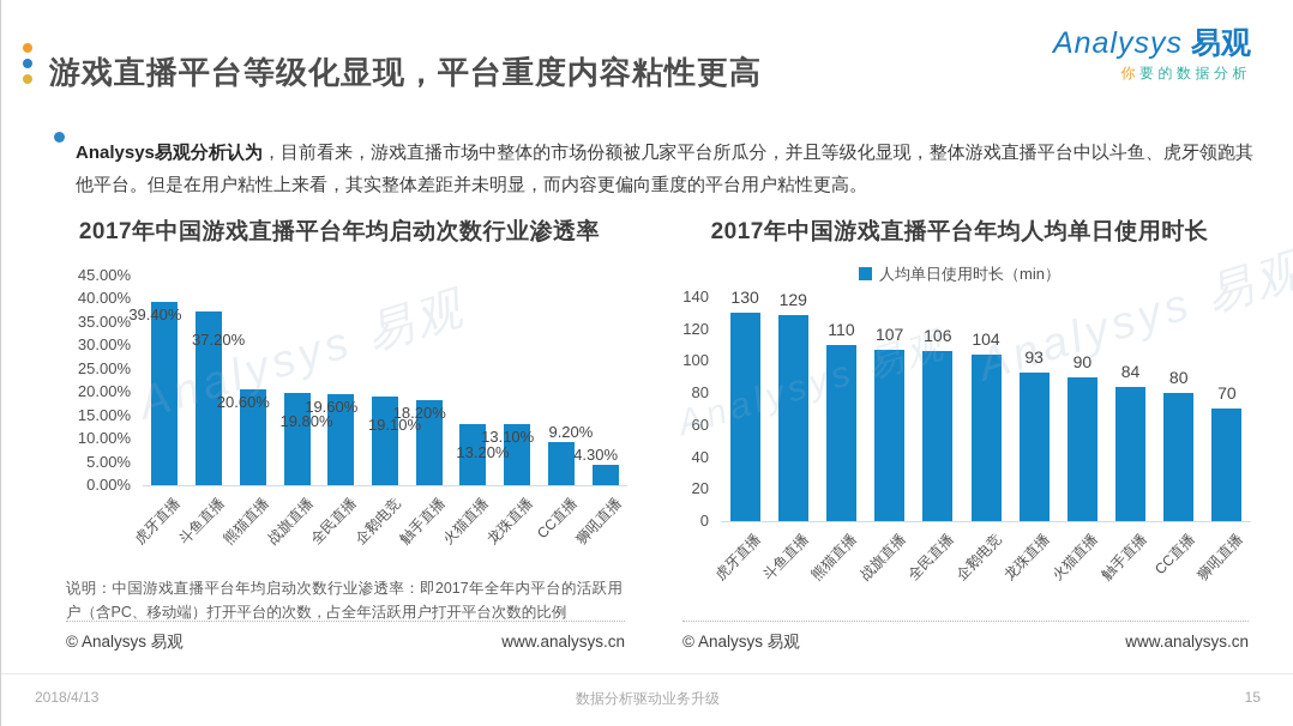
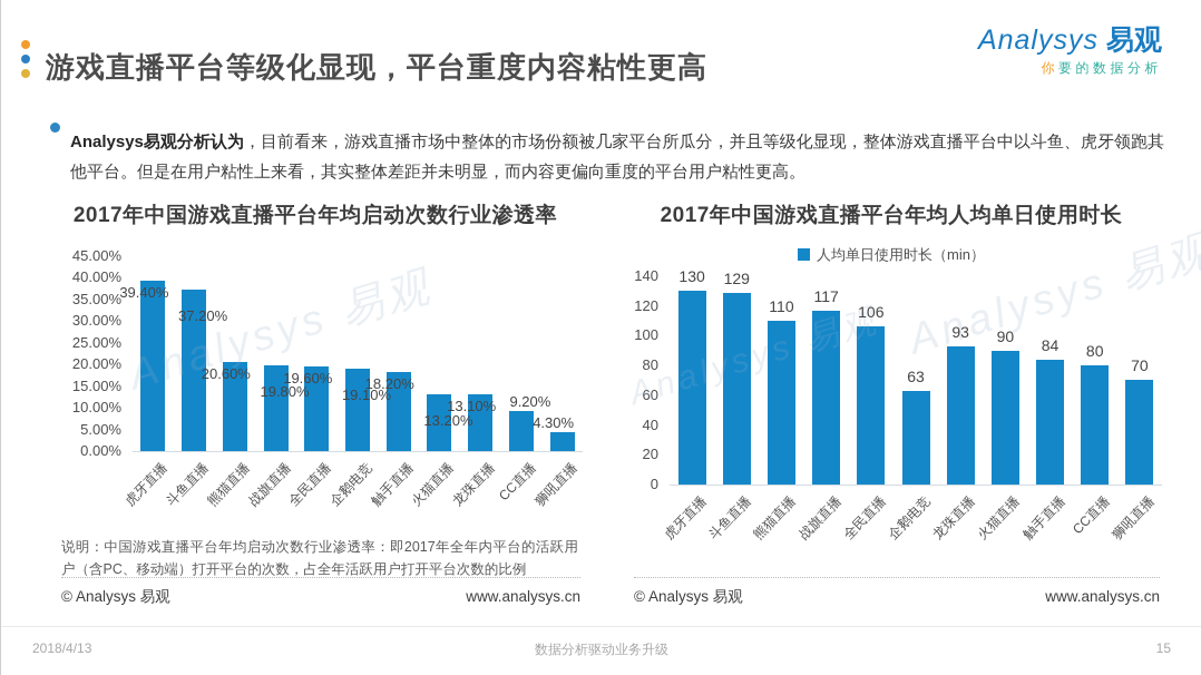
2017年中国游戏直播平台年均人均单日使用时长/战旗直播: 107 -> 117
2017年中国游戏直播平台年均人均单日使用时长/企鹅电竞: 104 -> 63
